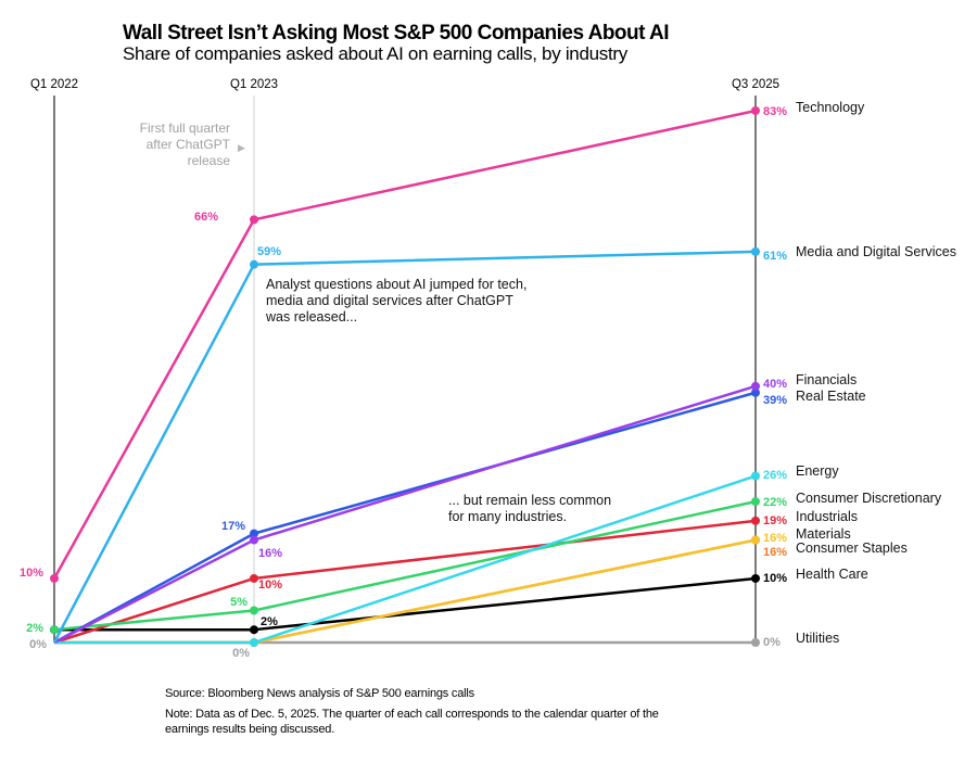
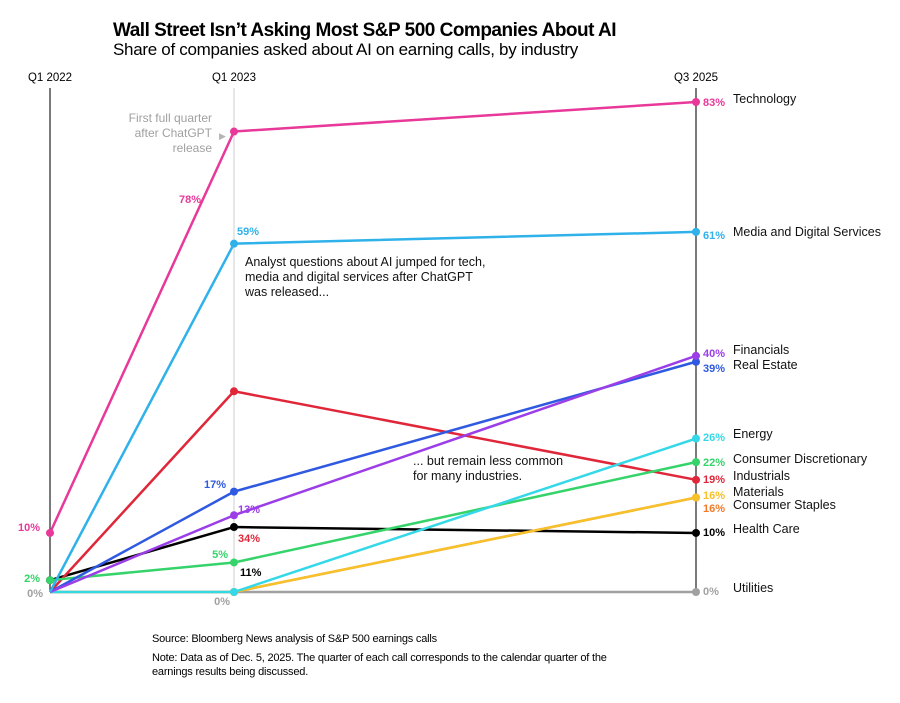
Technology/Q1 2023: 66% -> 78%
Financials/Q1 2023: 16% -> 13%
Industrials/Q1 2023: 10% -> 34%
Health Care/Q1 2023: 2% -> 11%
